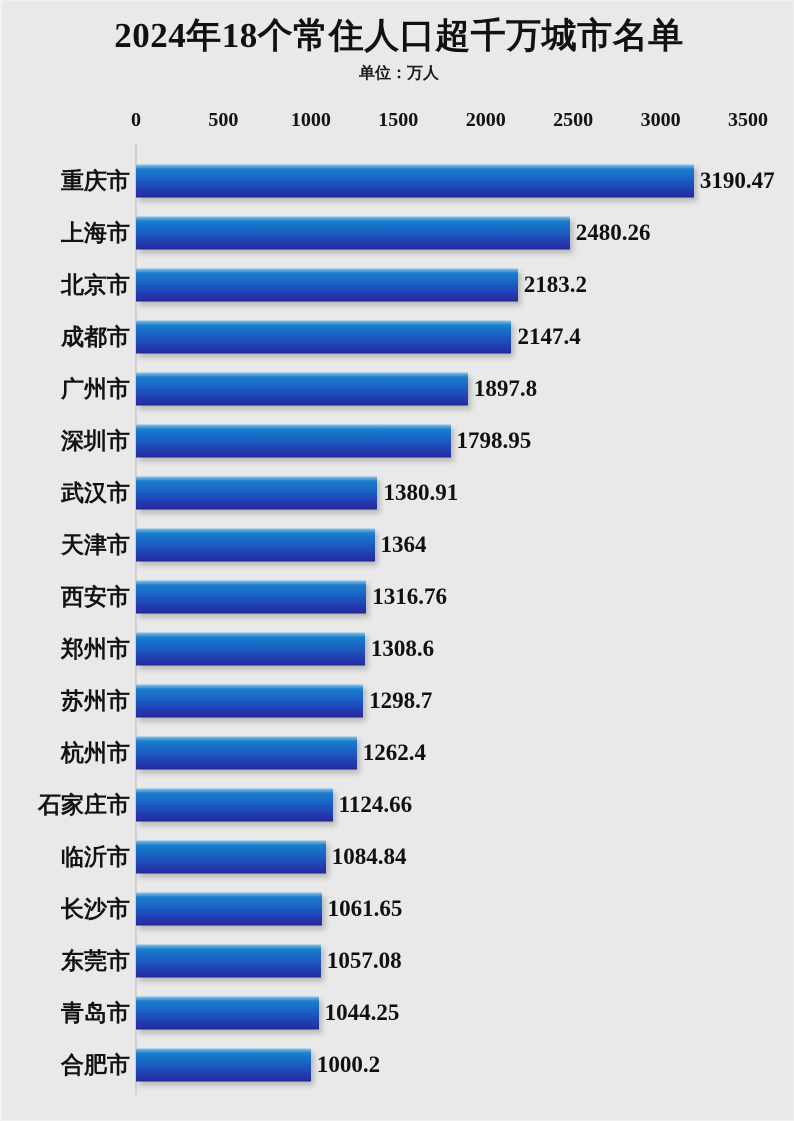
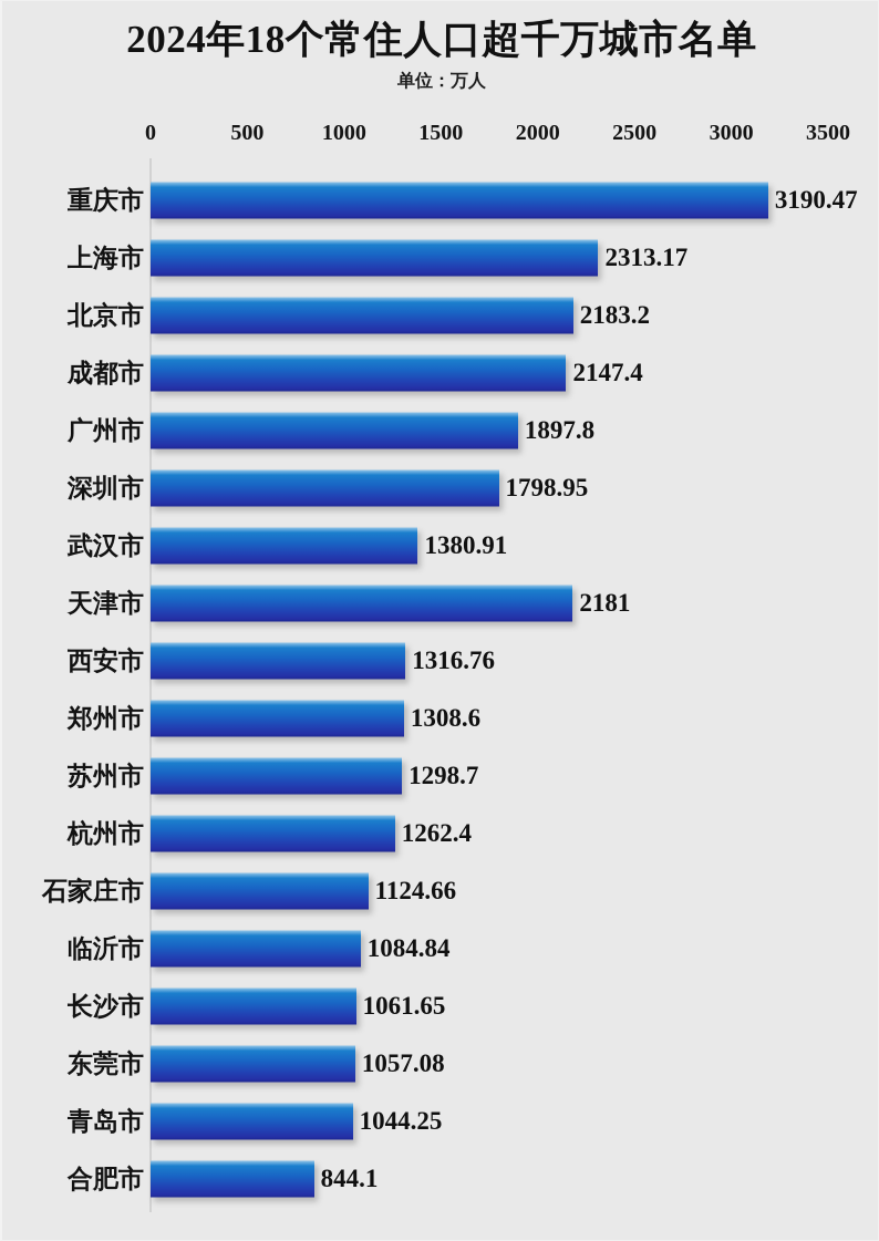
上海市: 2480.26 -> 2313.17
天津市: 1364 -> 2181
合肥市: 1000.2 -> 844.1
